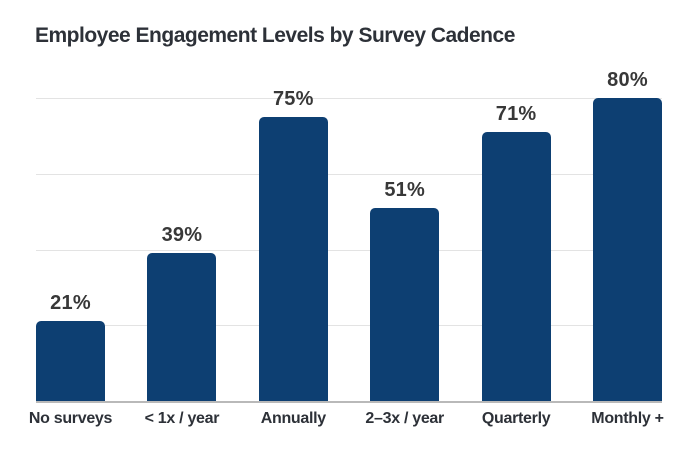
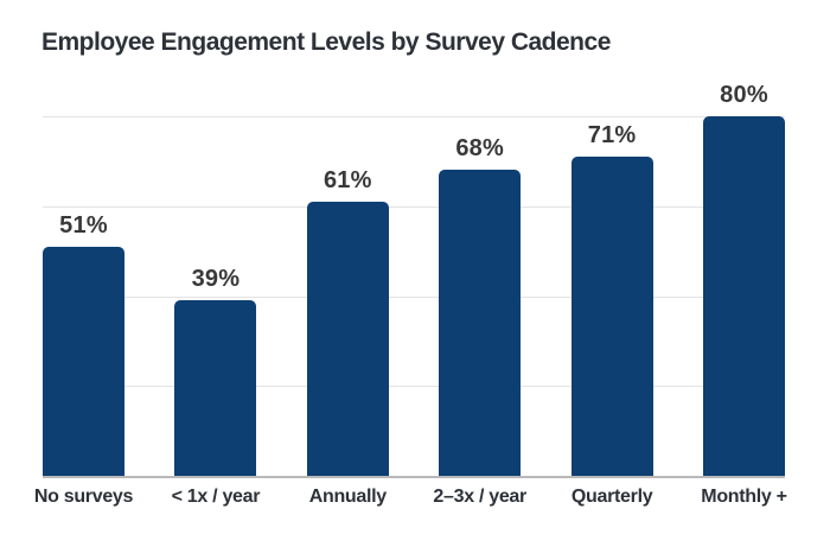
No surveys: 21% -> 51%
Annually: 75% -> 61%
2–3x / year: 51% -> 68%
